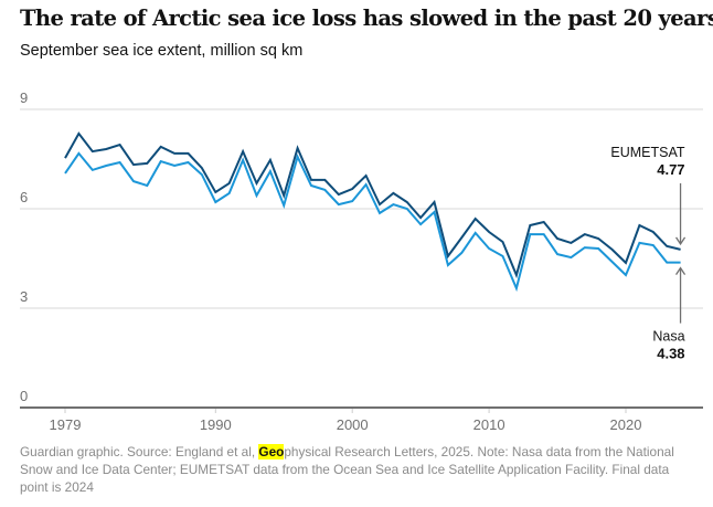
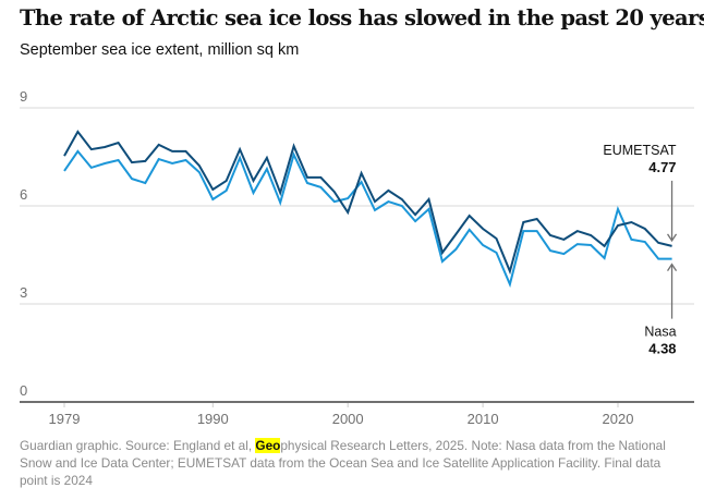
EUMETSAT/2000: 6.6 -> 5.8
EUMETSAT/2020: 4.4 -> 5.4
Nasa/2020: 4.0 -> 5.9
